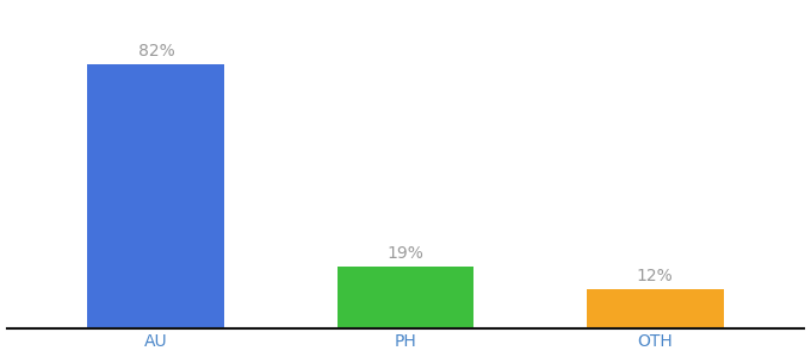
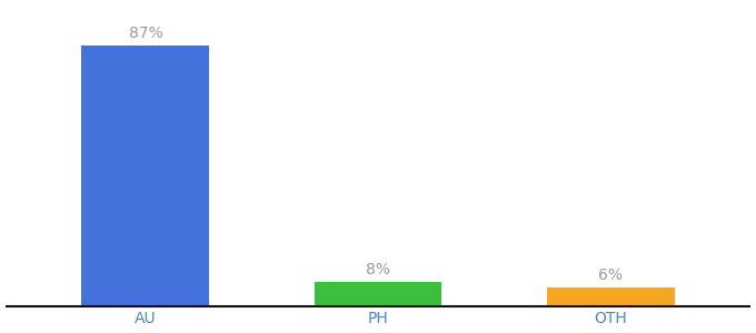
AU: 82% -> 87%
PH: 19% -> 8%
OTH: 12% -> 6%
